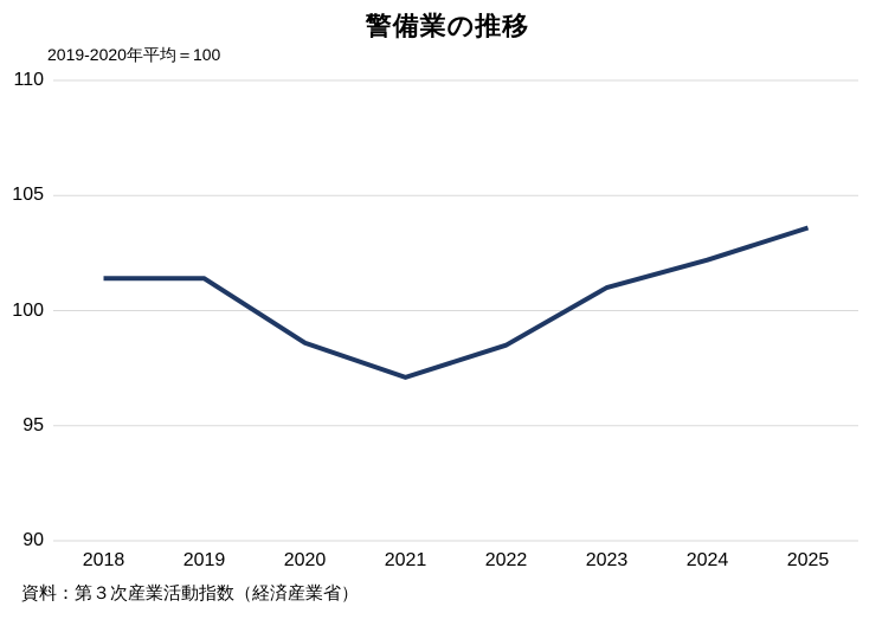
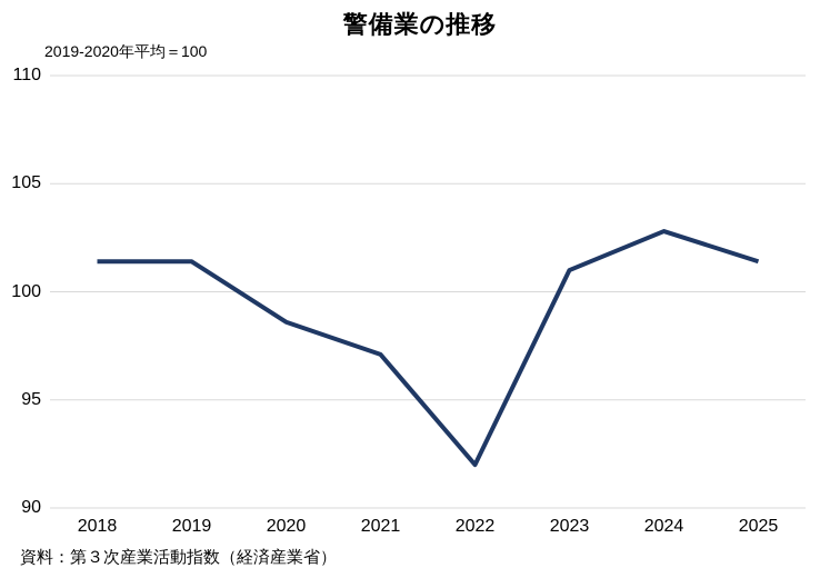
2022: 98.5 -> 92.0
2024: 102.2 -> 102.8
2025: 103.6 -> 101.4
